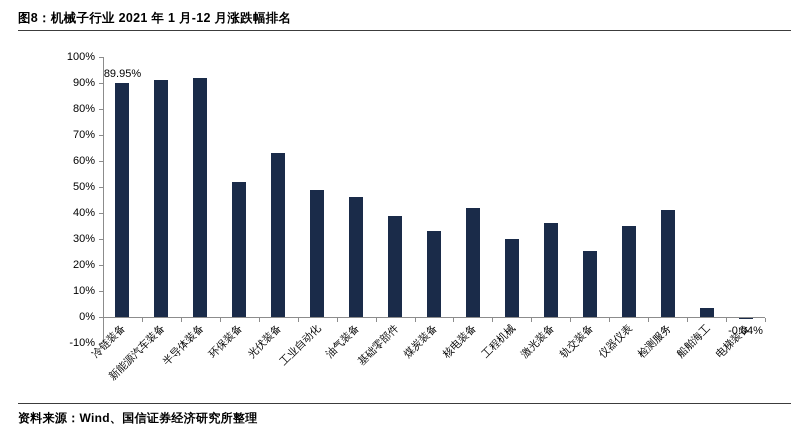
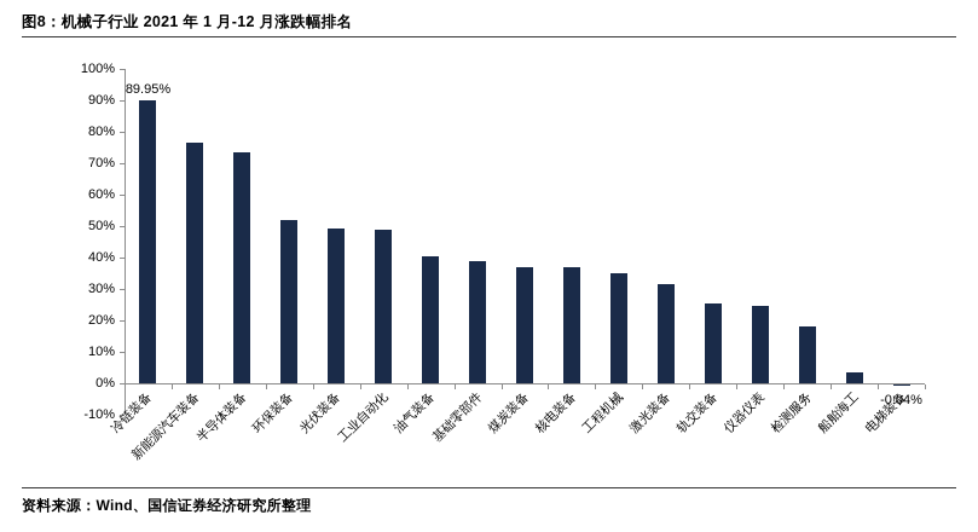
新能源汽车装备: 91% -> 76%
半导体装备: 92% -> 74%
光伏装备: 63% -> 49%
油气装备: 46% -> 40%
煤炭装备: 33% -> 37%
核电装备: 42% -> 37%
工程机械: 30% -> 35%
激光装备: 36% -> 32%
仪器仪表: 35% -> 25%
检测服务: 41% -> 18%
